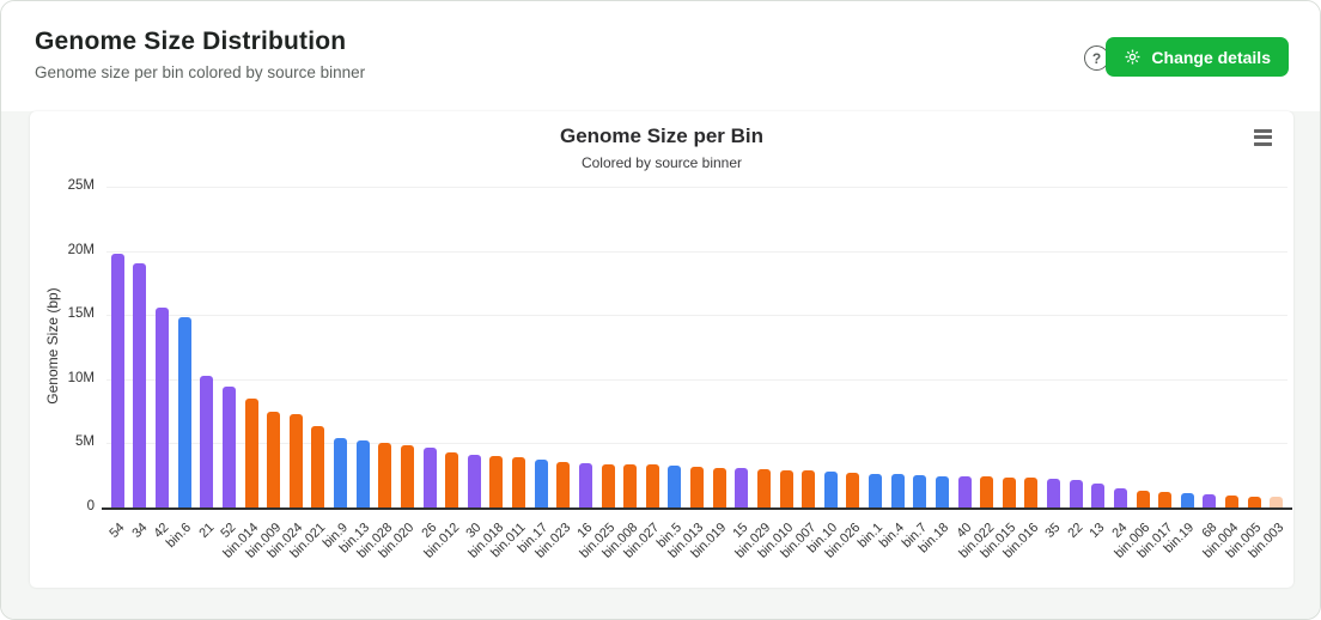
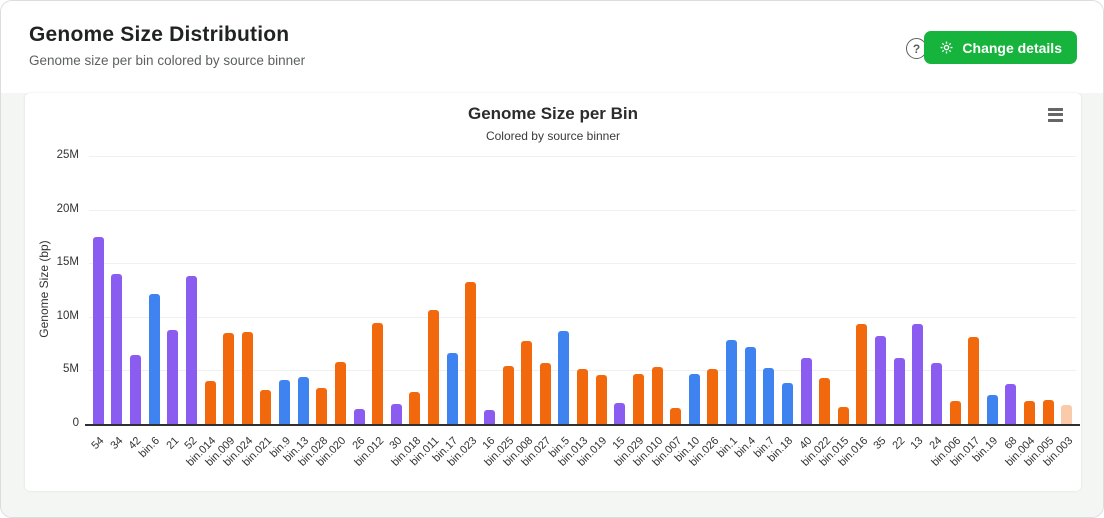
54: 19.8M -> 17.4M
34: 19.0M -> 14.0M
42: 15.6M -> 6.4M
bin.6: 14.8M -> 12.1M
21: 10.2M -> 8.8M
52: 9.4M -> 13.8M
bin.014: 8.5M -> 4.0M
bin.009: 7.4M -> 8.5M
bin.024: 7.3M -> 8.6M
bin.021: 6.4M -> 3.2M
bin.9: 5.4M -> 4.1M
bin.13: 5.2M -> 4.4M
bin.028: 5.0M -> 3.4M
bin.020: 4.8M -> 5.8M
26: 4.7M -> 1.4M
bin.012: 4.3M -> 9.4M
30: 4.1M -> 1.9M
bin.018: 4.0M -> 3.0M
bin.011: 3.9M -> 10.6M
bin.17: 3.7M -> 6.6M
bin.023: 3.6M -> 13.2M
16: 3.4M -> 1.3M
bin.025: 3.4M -> 5.4M
bin.008: 3.4M -> 7.7M
bin.027: 3.4M -> 5.7M
bin.5: 3.3M -> 8.7M
bin.013: 3.2M -> 5.1M
bin.019: 3.1M -> 4.6M
15: 3.1M -> 2.0M
bin.029: 3.0M -> 4.7M
bin.010: 2.9M -> 5.3M
bin.007: 2.9M -> 1.5M
bin.10: 2.8M -> 4.7M
bin.026: 2.7M -> 5.1M
bin.1: 2.6M -> 7.8M
bin.4: 2.6M -> 7.2M
bin.7: 2.5M -> 5.2M
bin.18: 2.4M -> 3.8M
40: 2.4M -> 6.2M
bin.022: 2.4M -> 4.3M
bin.015: 2.4M -> 1.6M
bin.016: 2.3M -> 9.3M
35: 2.2M -> 8.2M
22: 2.1M -> 6.2M
13: 1.8M -> 9.3M
24: 1.4M -> 5.7M
bin.006: 1.3M -> 2.1M
bin.017: 1.2M -> 8.1M
bin.19: 1.2M -> 2.7M
68: 1.0M -> 3.7M
bin.004: 0.9M -> 2.1M
bin.005: 0.8M -> 2.2M
bin.003: 0.8M -> 1.8M
